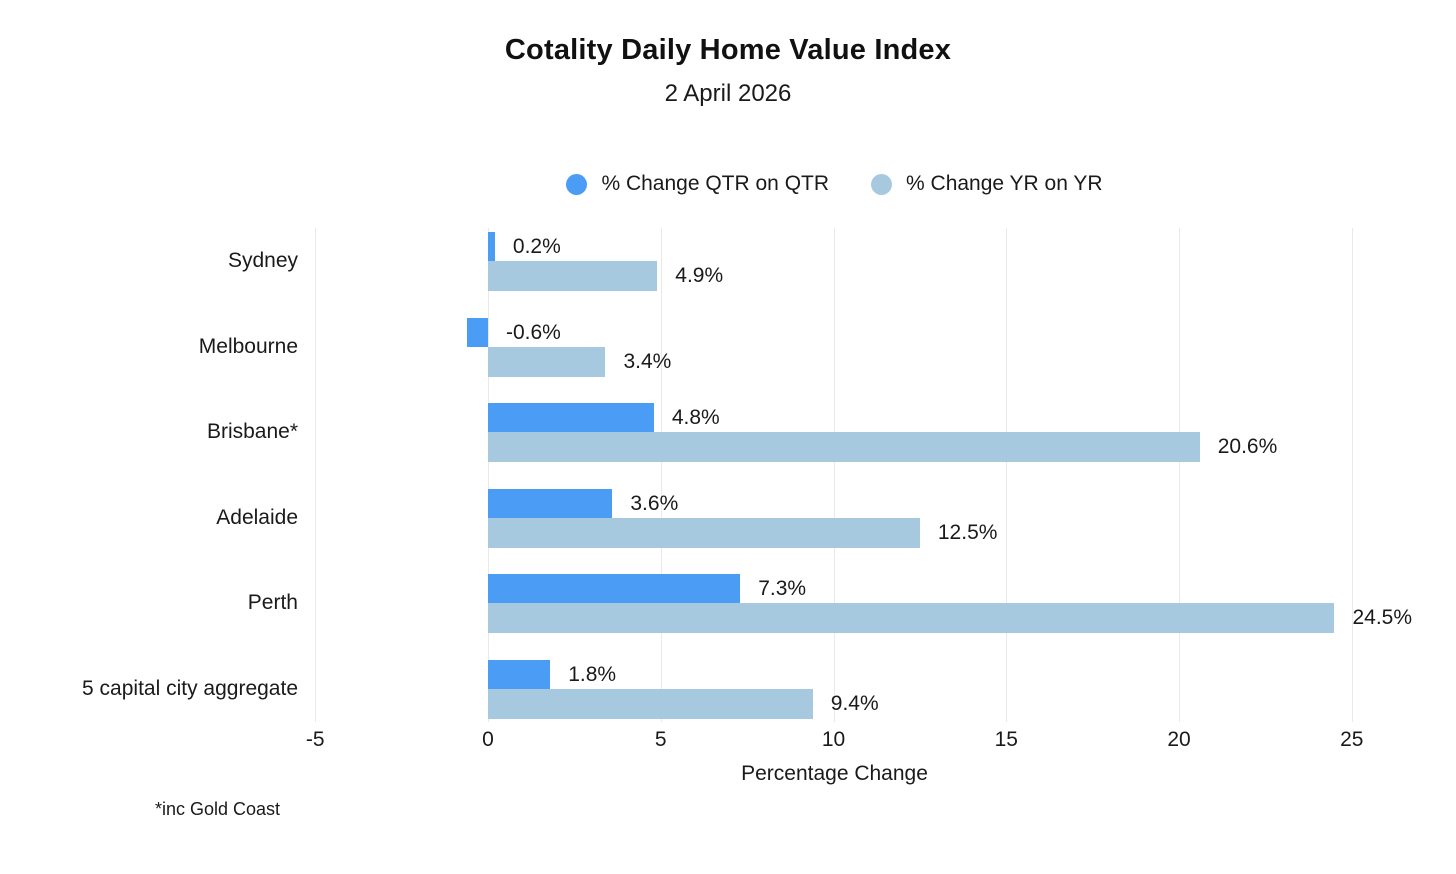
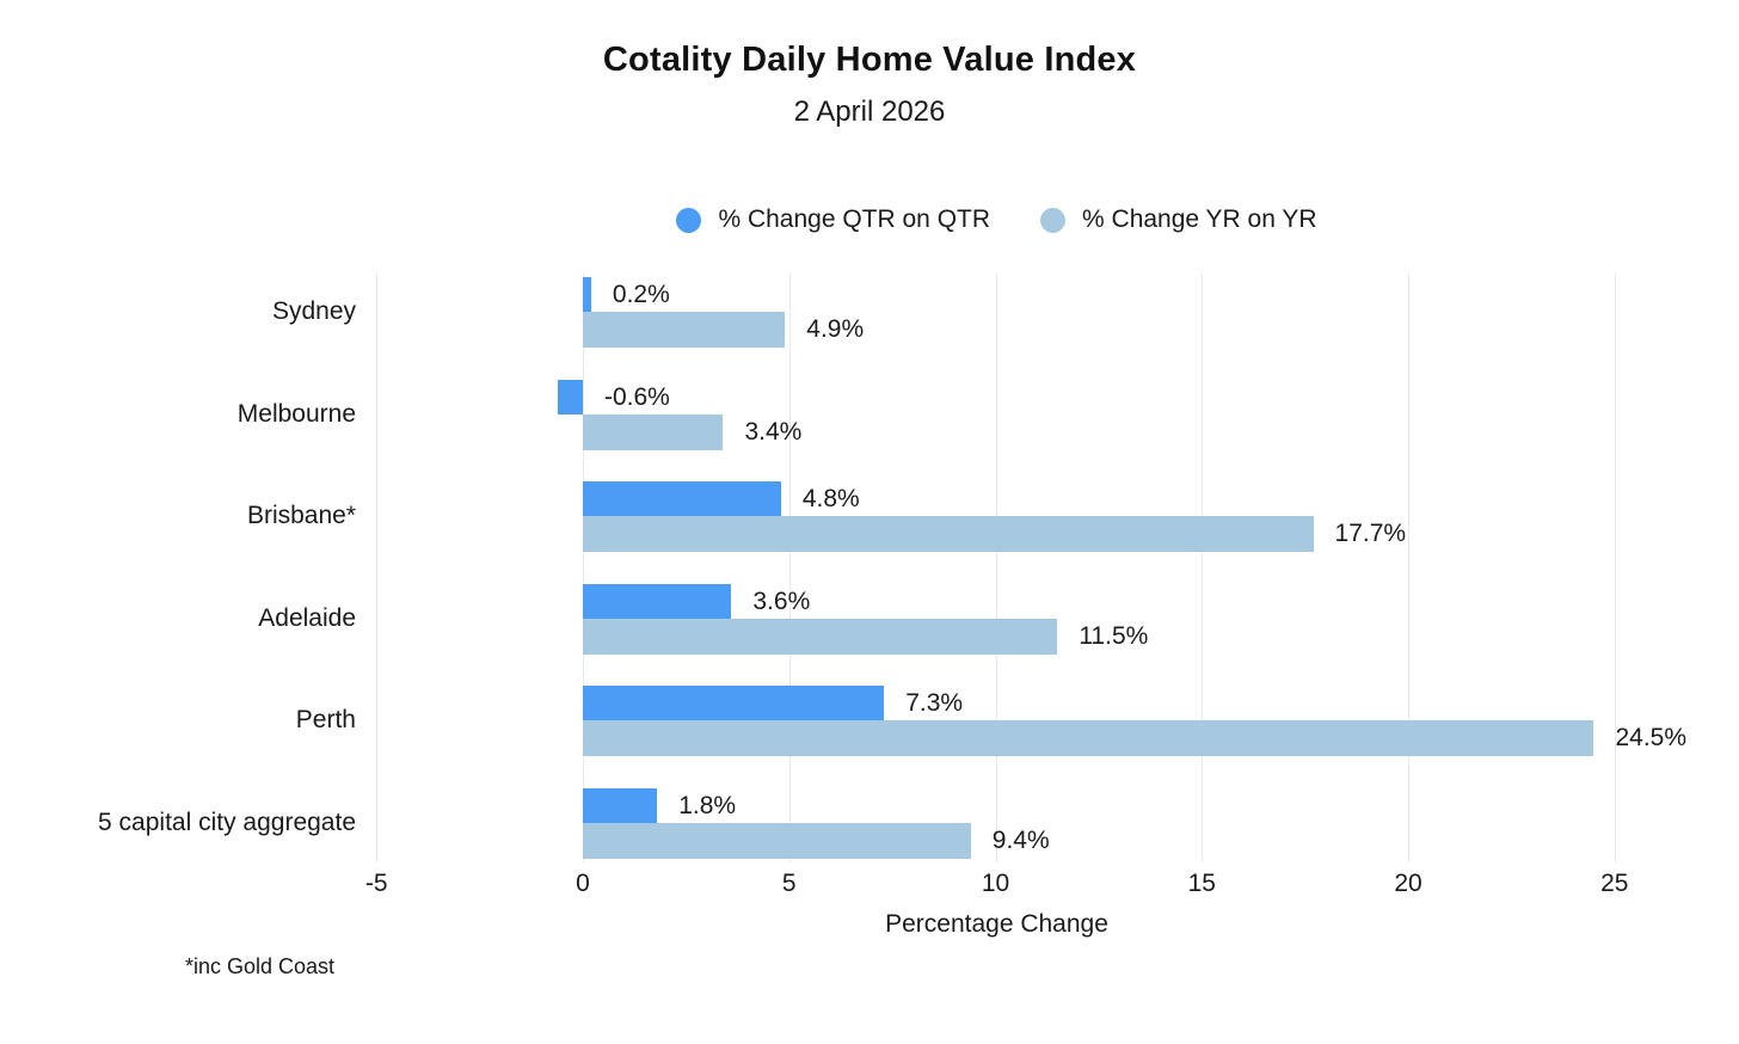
% Change YR on YR/Brisbane*: 20.6% -> 17.7%
% Change YR on YR/Adelaide: 12.5% -> 11.5%
